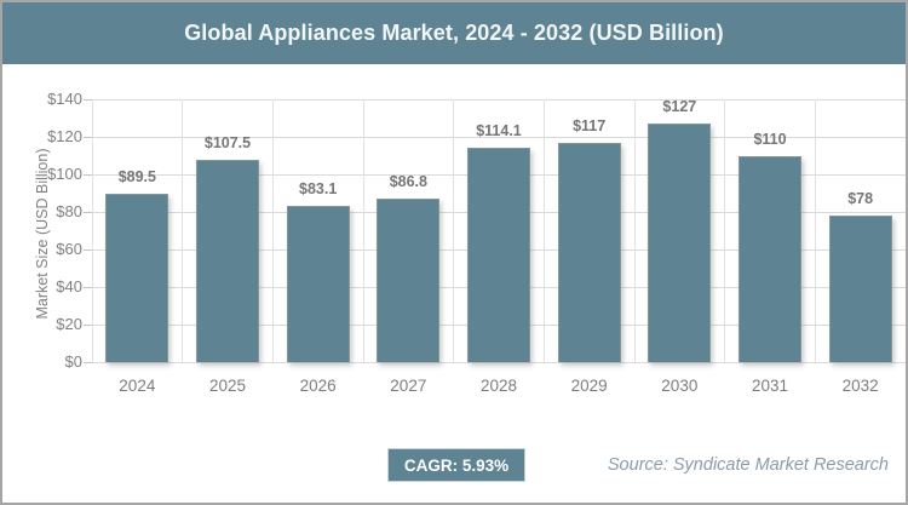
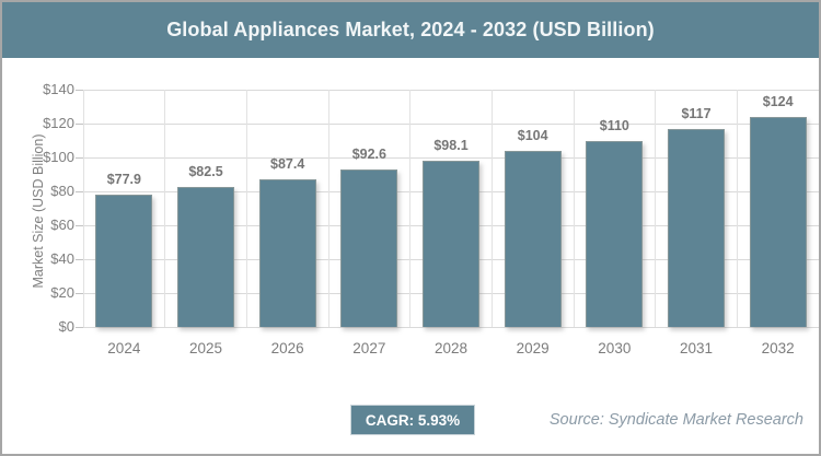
2024: $89.5 -> $77.9
2025: $107.5 -> $82.5
2026: $83.1 -> $87.4
2027: $86.8 -> $92.6
2028: $114.1 -> $98.1
2029: $117 -> $104
2030: $127 -> $110
2031: $110 -> $117
2032: $78 -> $124
